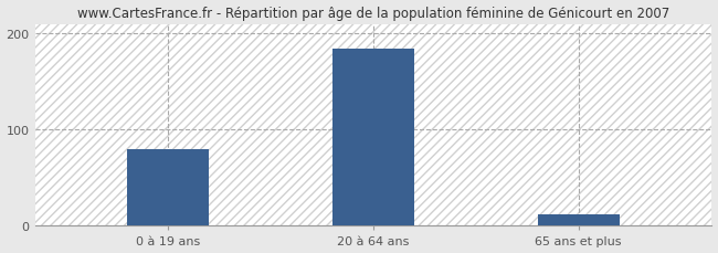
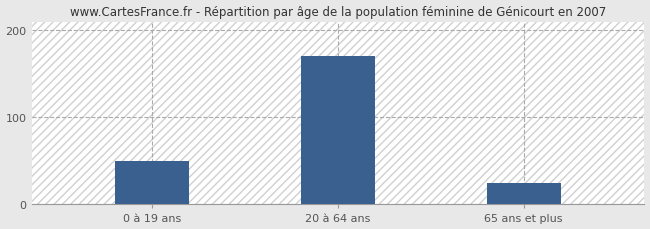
0 à 19 ans: 80 -> 50
20 à 64 ans: 184 -> 170
65 ans et plus: 12 -> 25
